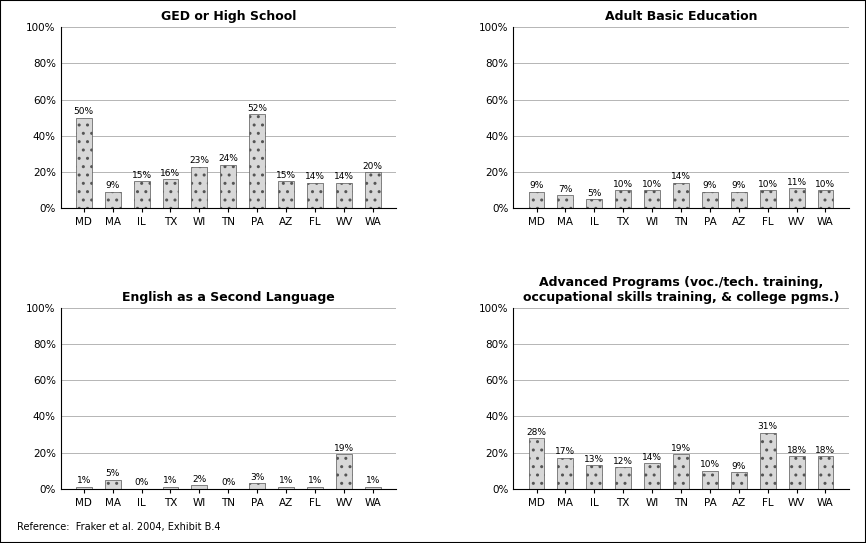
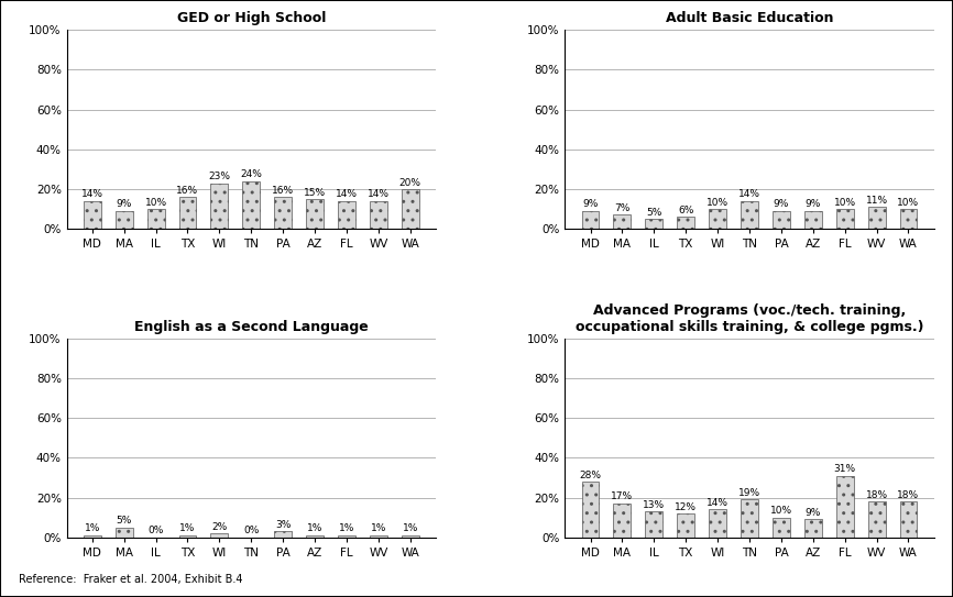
GED or High School/MD: 50% -> 14%
GED or High School/IL: 15% -> 10%
GED or High School/PA: 52% -> 16%
Adult Basic Education/TX: 10% -> 6%
English as a Second Language/WV: 19% -> 1%
